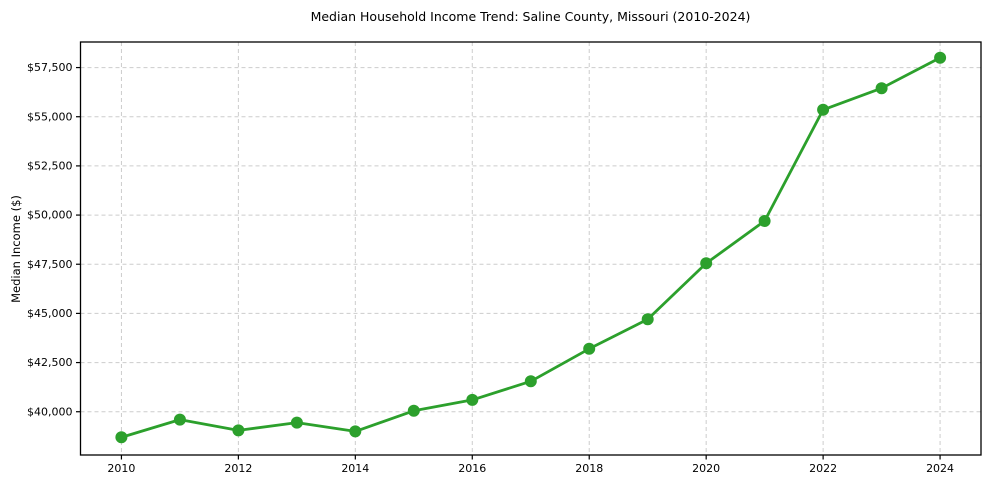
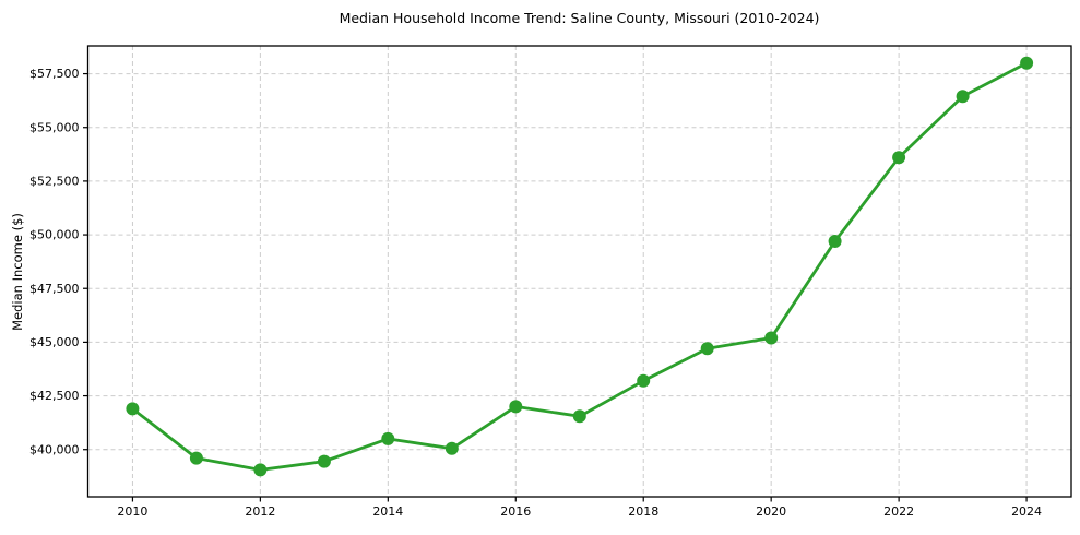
2010: $38700 -> $41900
2014: $39000 -> $40500
2016: $40600 -> $42000
2020: $47600 -> $45200
2022: $55400 -> $53600
